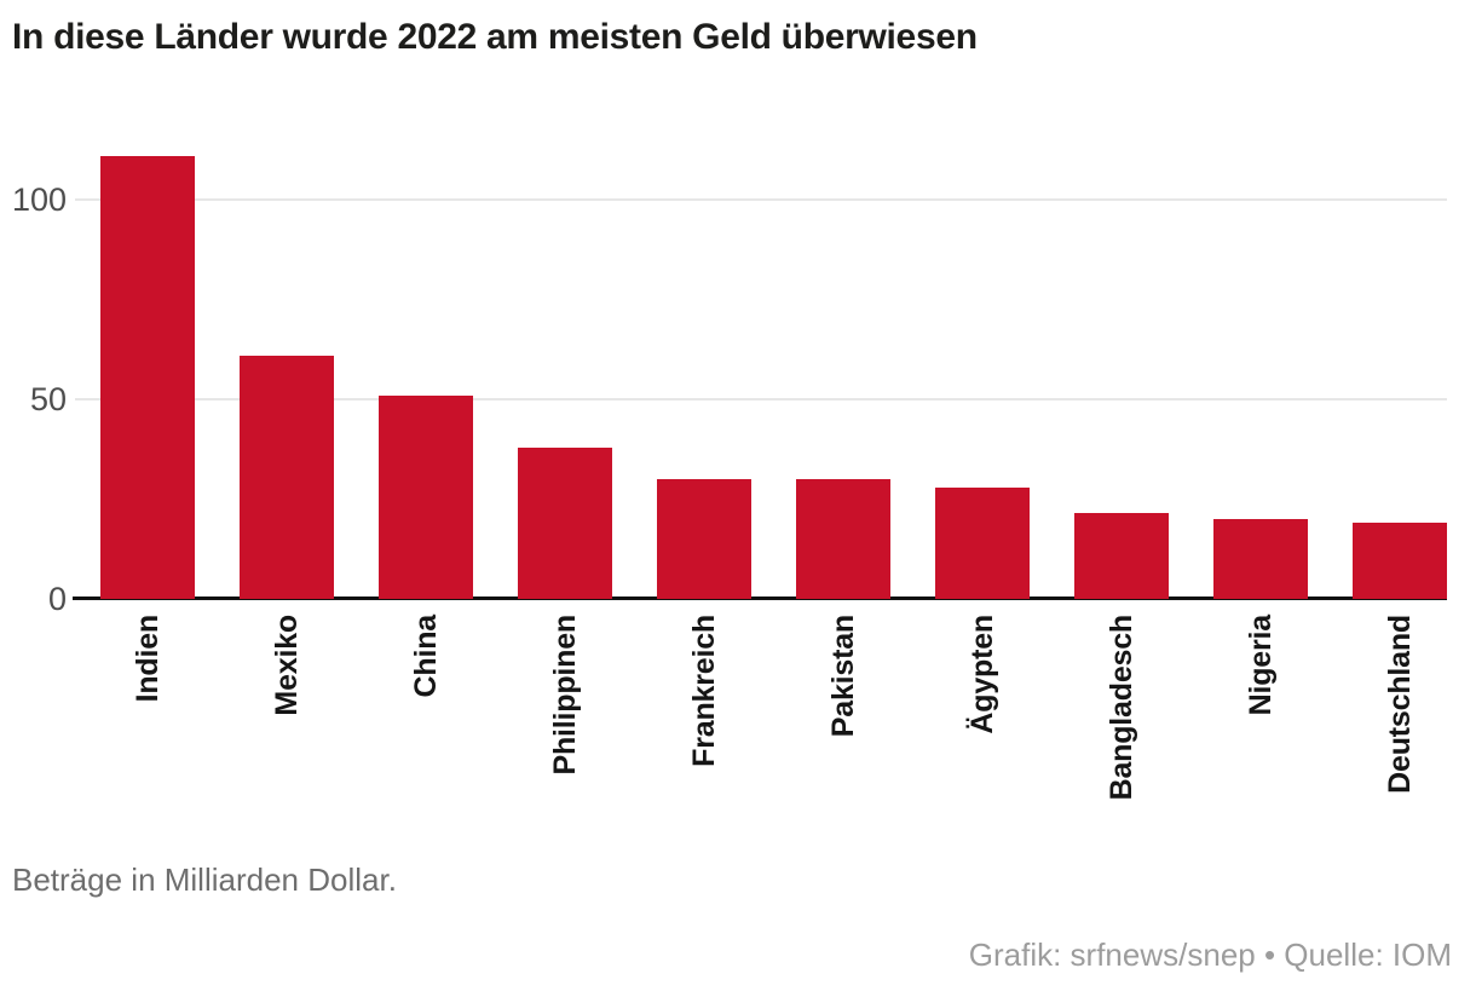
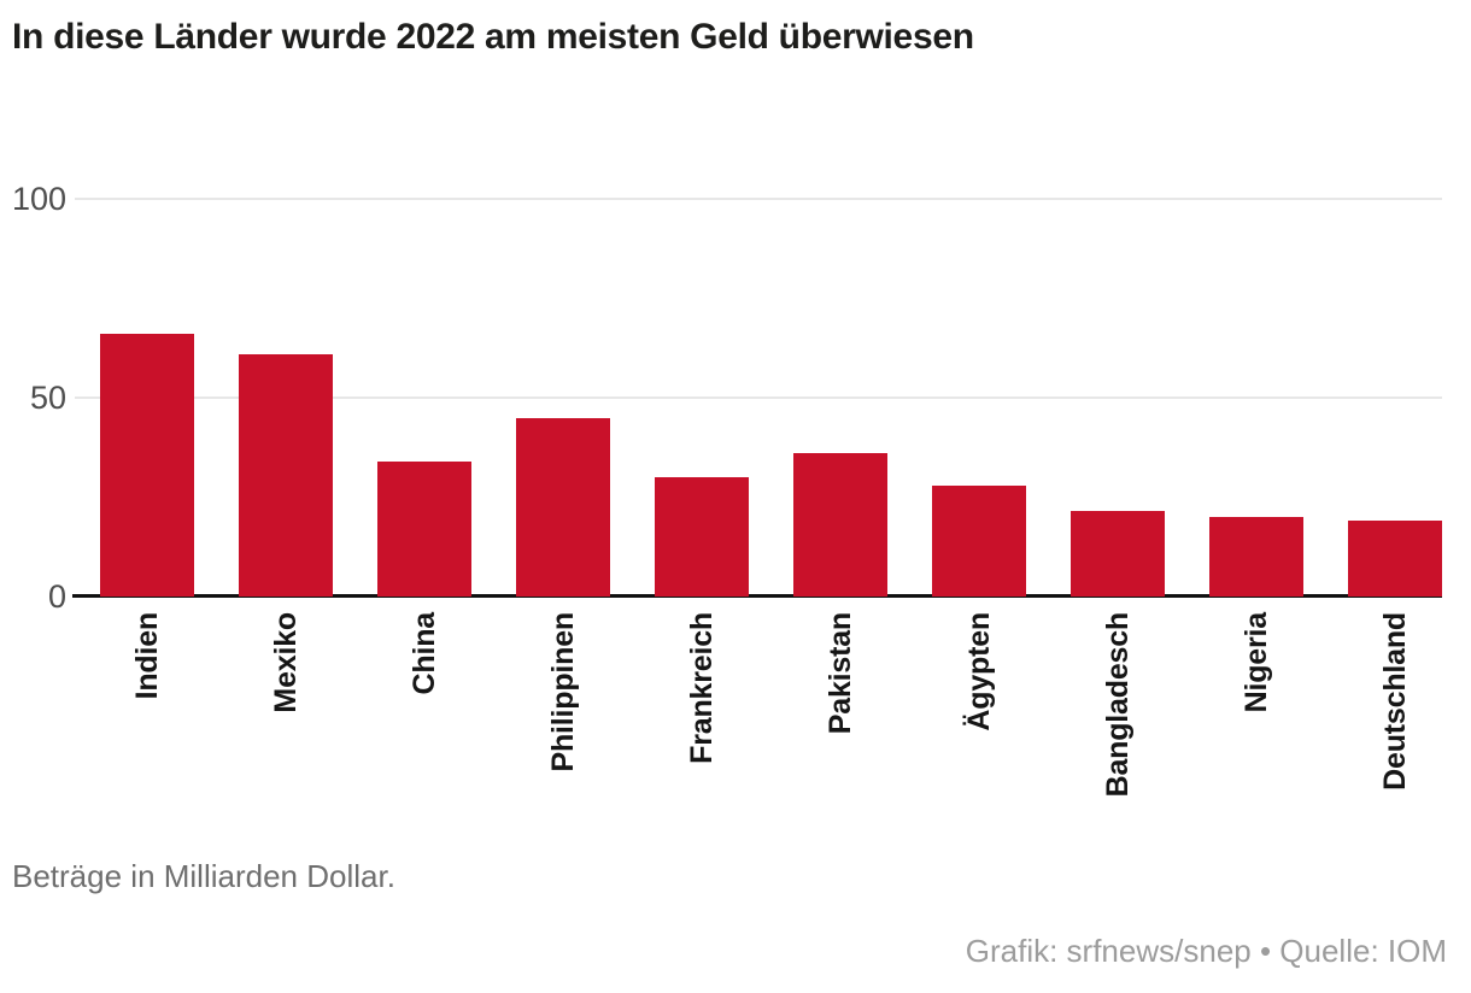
Indien: 111 -> 66
China: 51 -> 34
Philippinen: 38 -> 45
Pakistan: 30 -> 36
